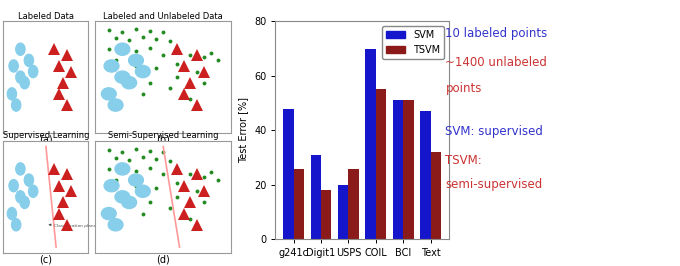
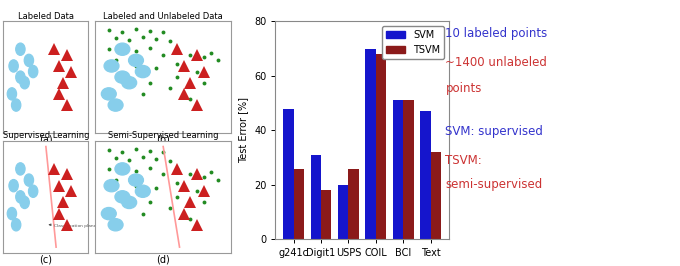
TSVM/COIL: 55 -> 68
